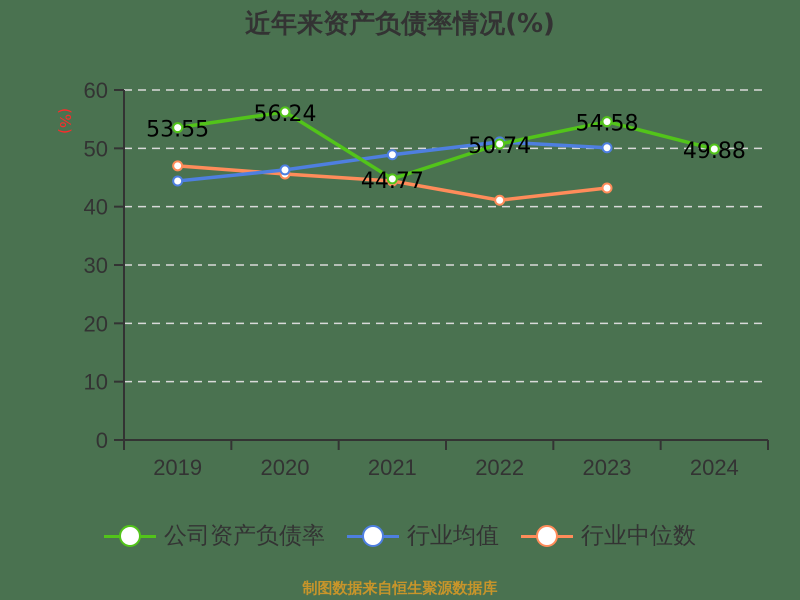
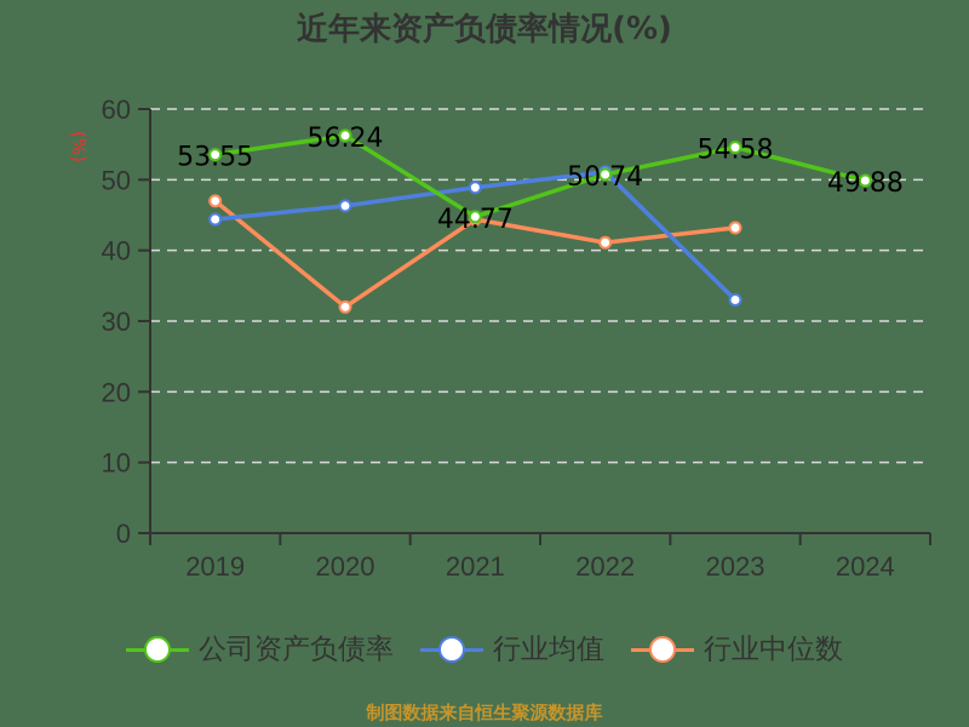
行业中位数/2020: 46 -> 32
行业均值/2023: 50 -> 33
